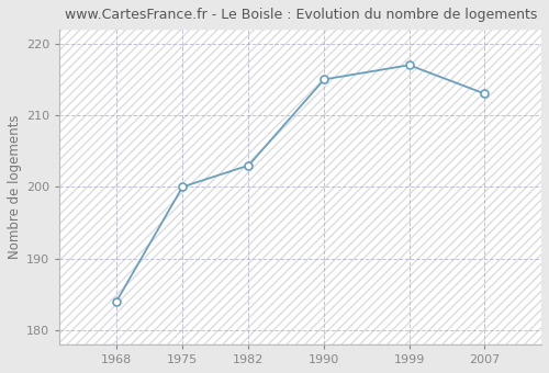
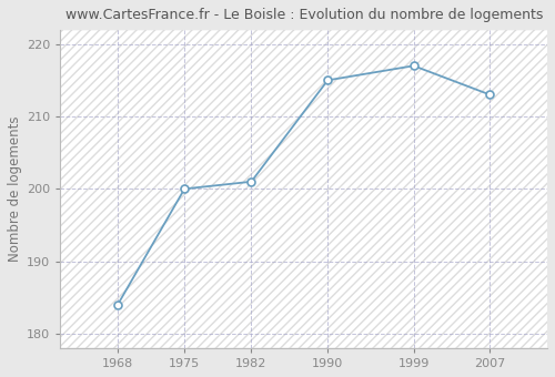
1982: 203 -> 201
